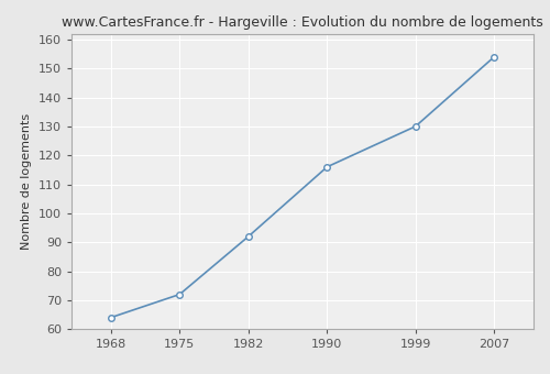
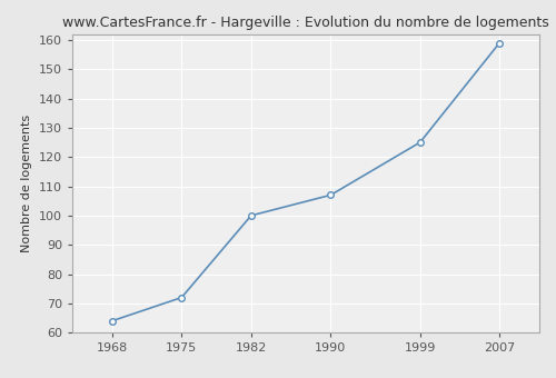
1982: 92 -> 100
1990: 116 -> 107
1999: 130 -> 125
2007: 154 -> 159
